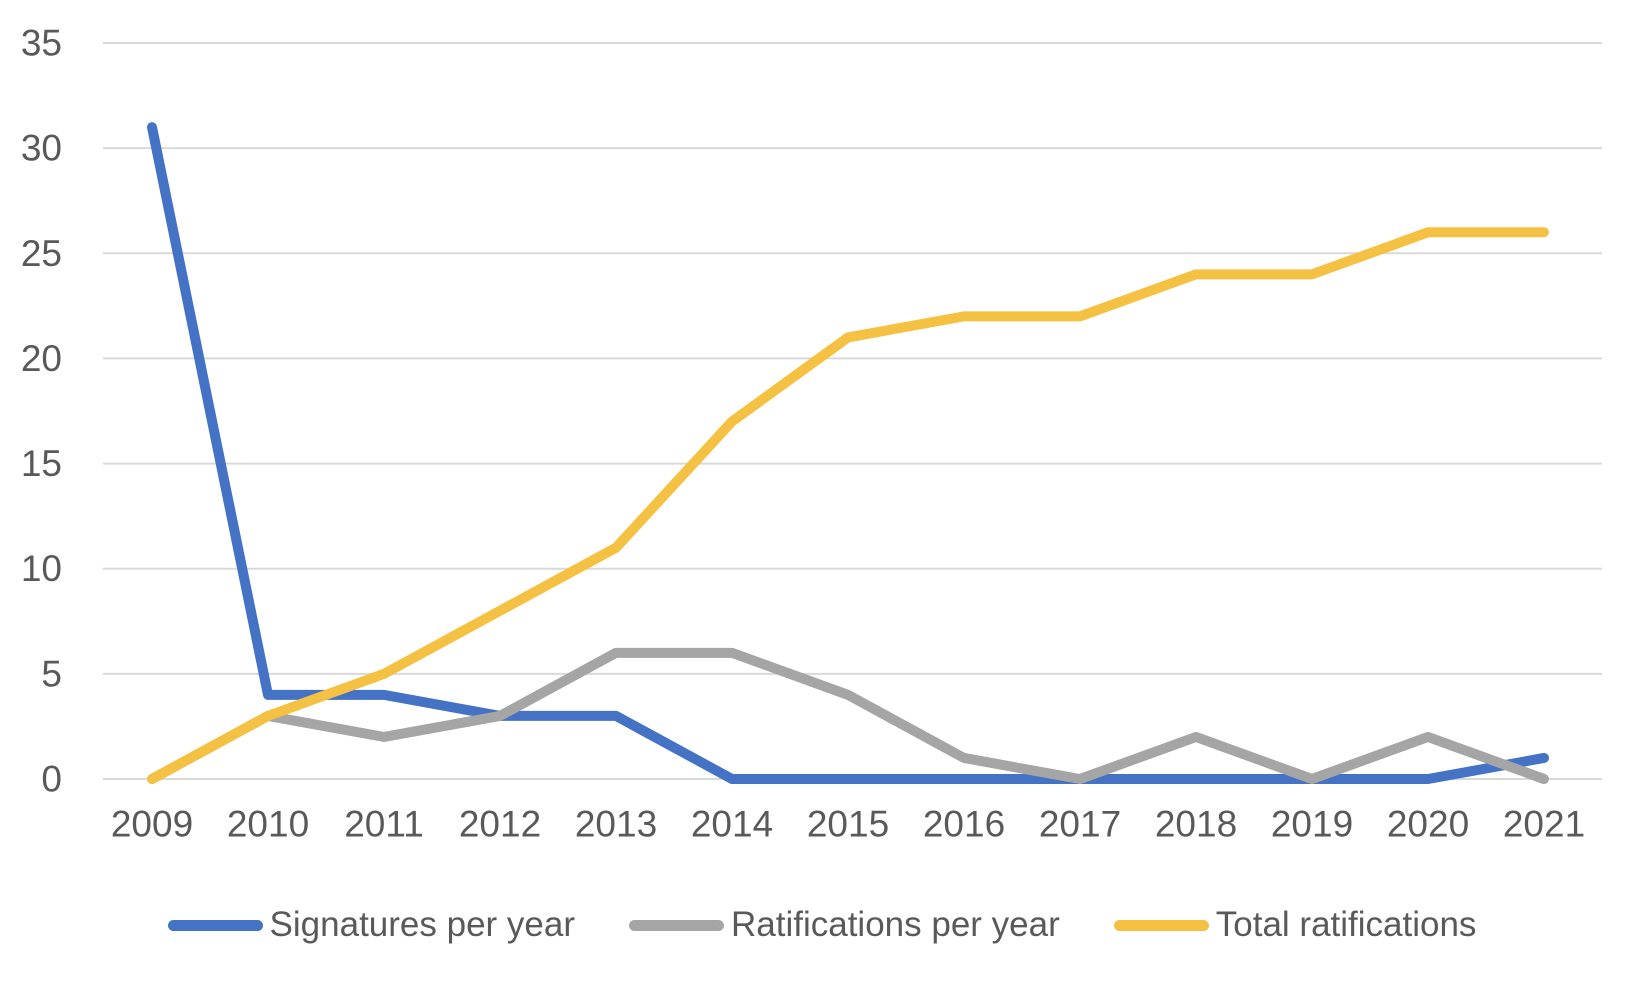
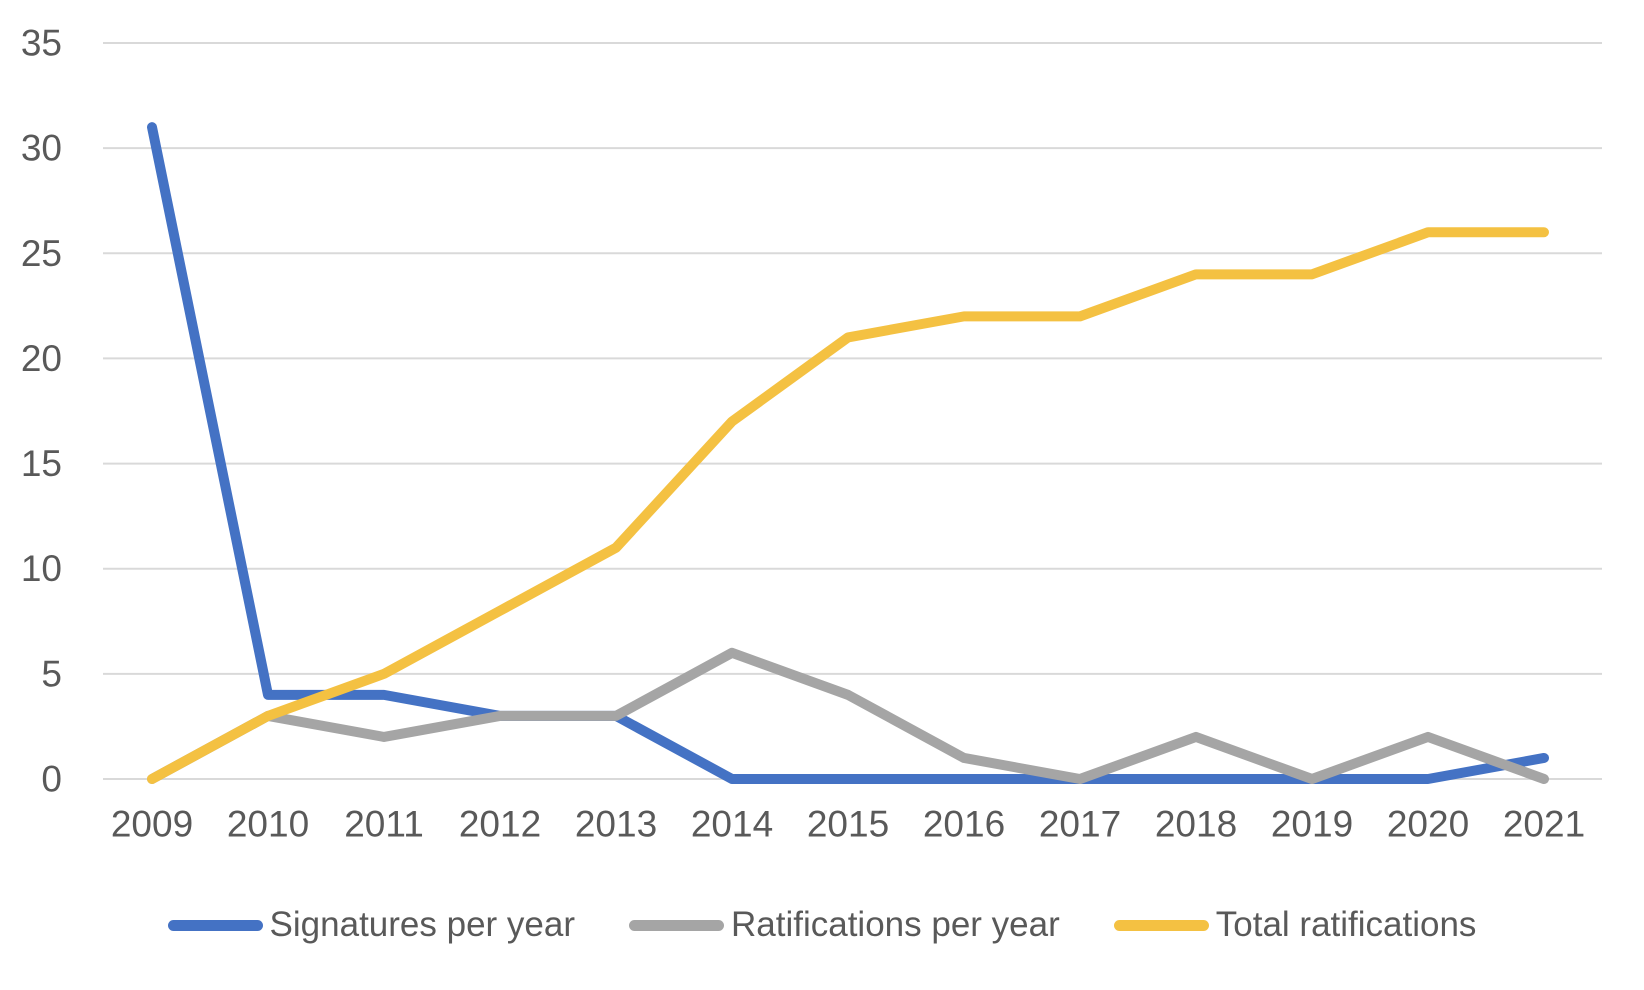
Ratifications per year/2013: 6 -> 3
